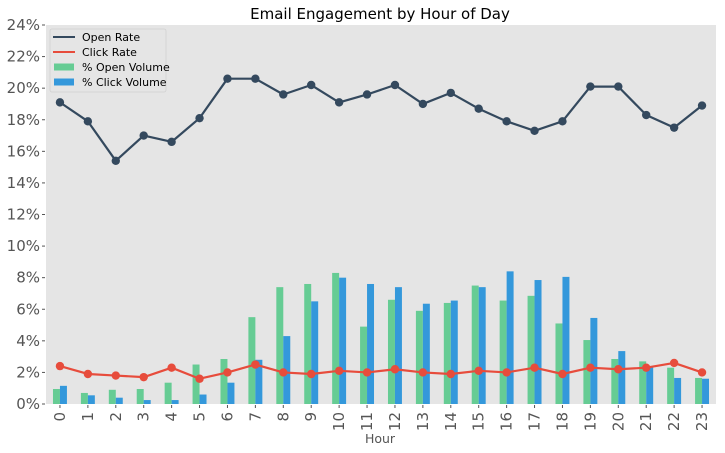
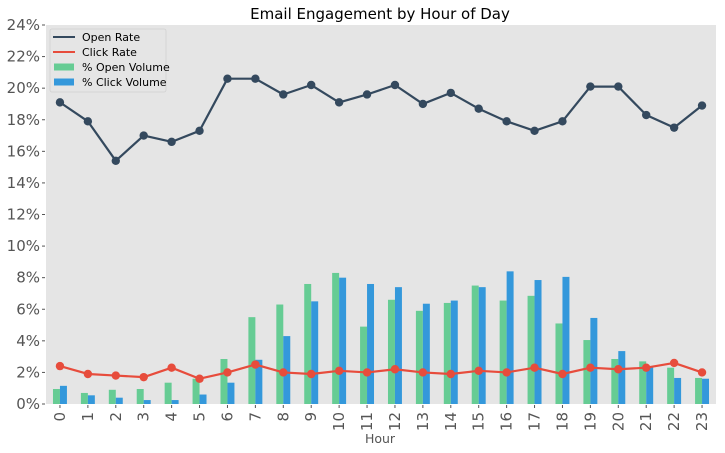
Open Rate/5: 18.1% -> 17.3%
% Open Volume/5: 2.5% -> 1.6%
% Open Volume/8: 7.4% -> 6.3%
